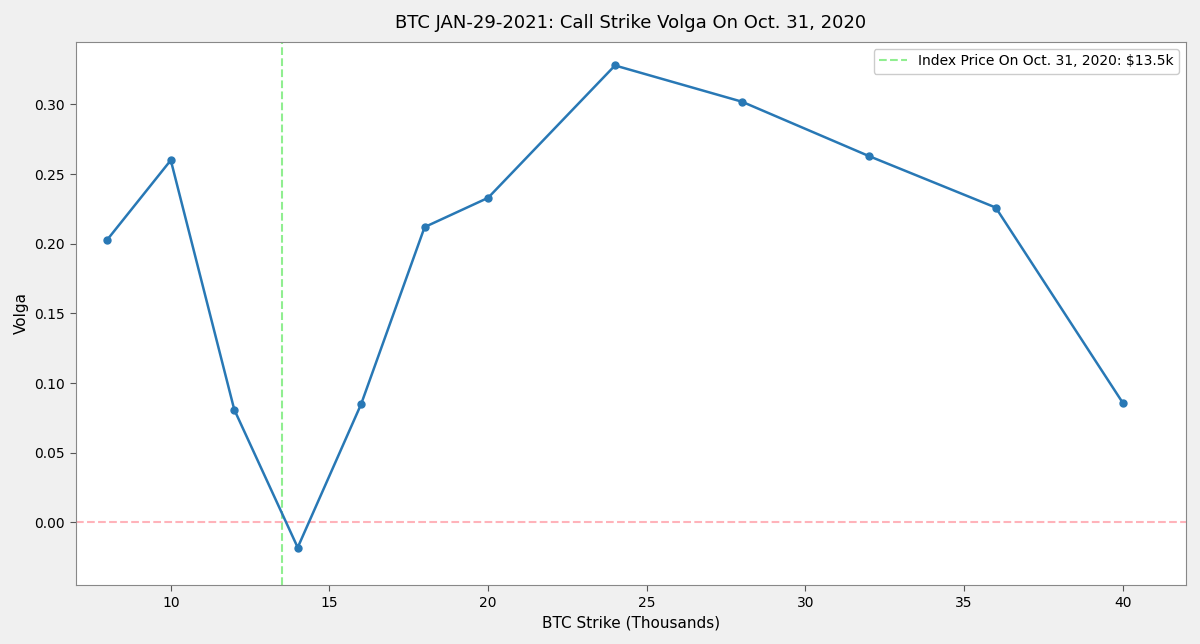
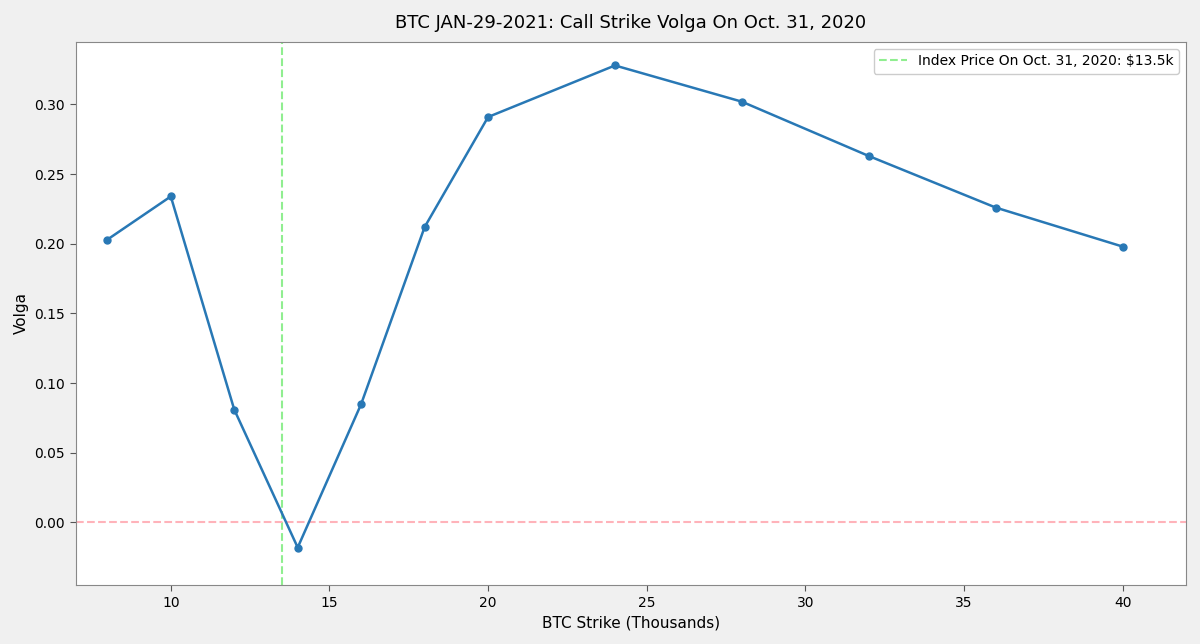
10: 0.260 -> 0.234
20: 0.233 -> 0.291
40: 0.086 -> 0.198
